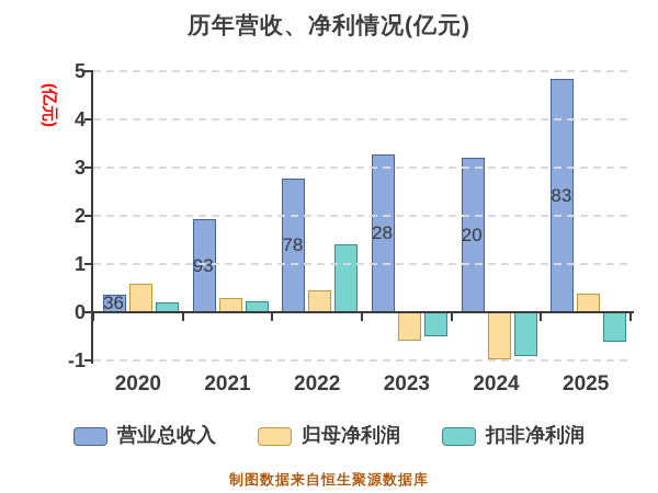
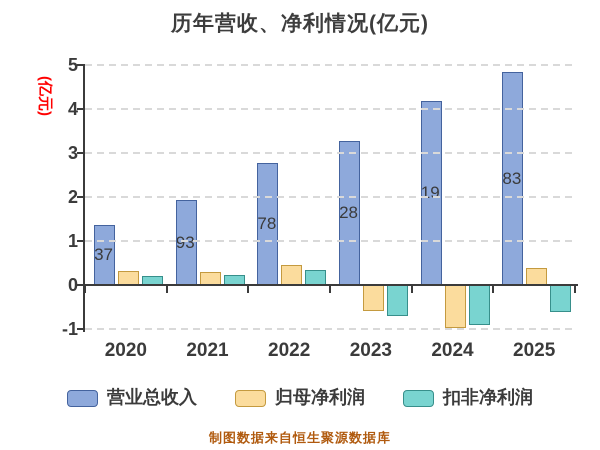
营业总收入/2020: 0.36 -> 1.37
归母净利润/2020: 0.6 -> 0.3
扣非净利润/2022: 1.4 -> 0.3
扣非净利润/2023: -0.5 -> -0.7
营业总收入/2024: 3.20 -> 4.19
